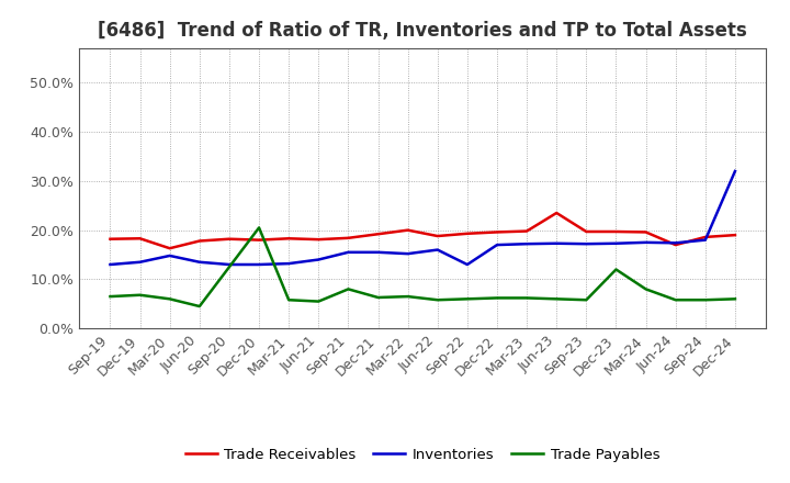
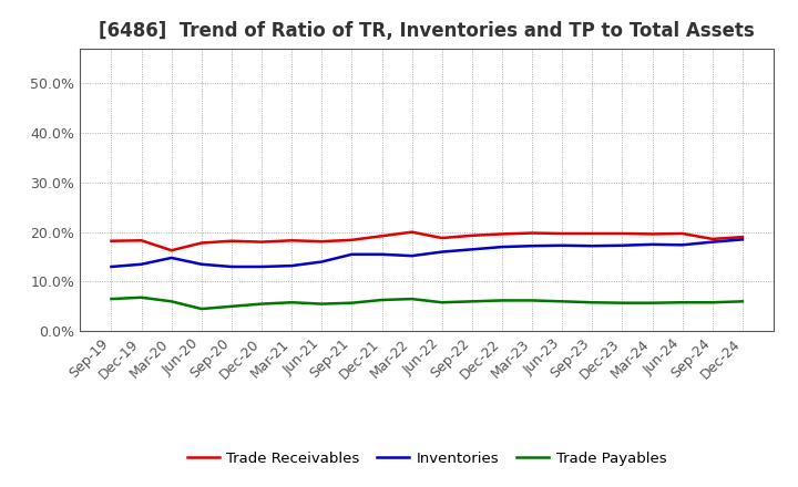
Trade Payables/Sep-20: 12.5% -> 5.0%
Trade Payables/Dec-20: 20.5% -> 5.5%
Trade Payables/Sep-21: 8.0% -> 5.7%
Inventories/Sep-22: 13.0% -> 16.5%
Trade Receivables/Jun-23: 23.5% -> 19.7%
Trade Payables/Dec-23: 12.0% -> 5.7%
Trade Payables/Mar-24: 8.0% -> 5.7%
Trade Receivables/Jun-24: 17.0% -> 19.7%
Inventories/Dec-24: 32.0% -> 18.5%
